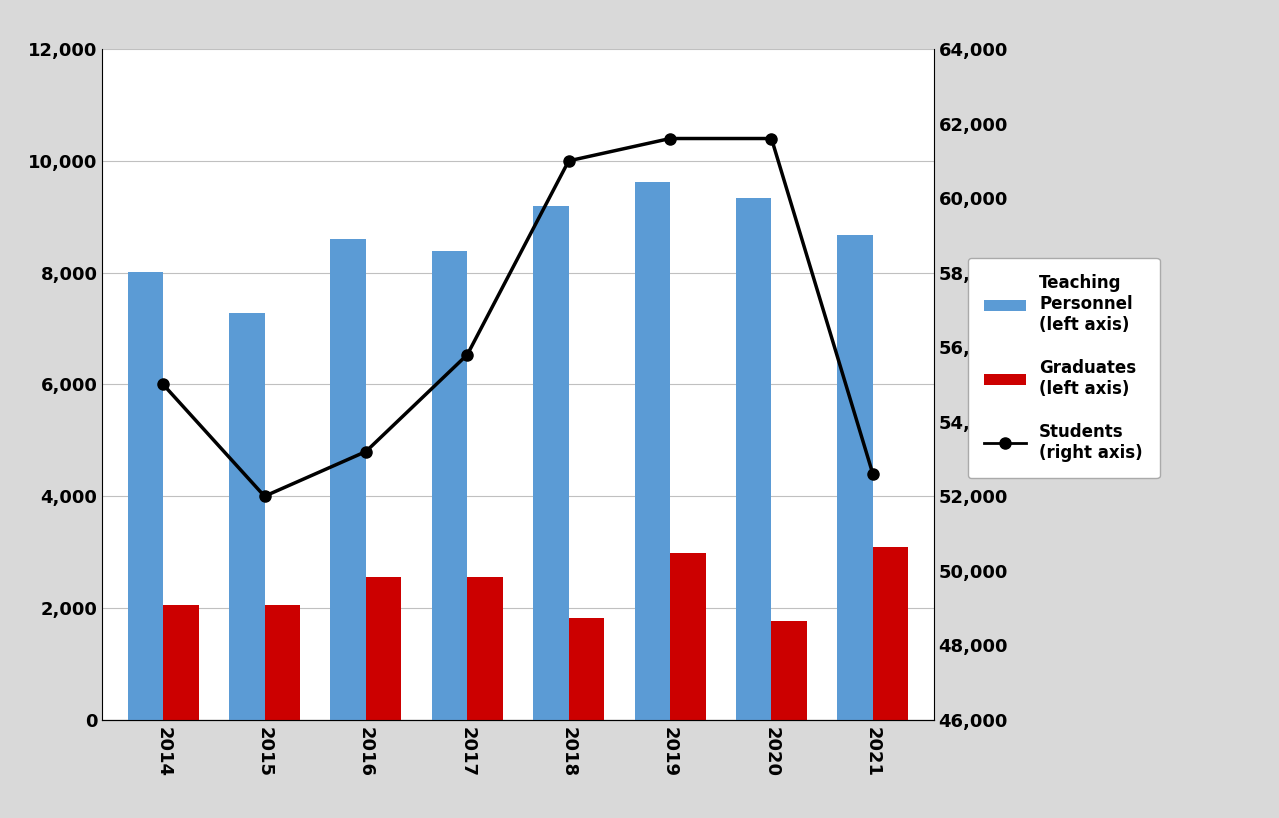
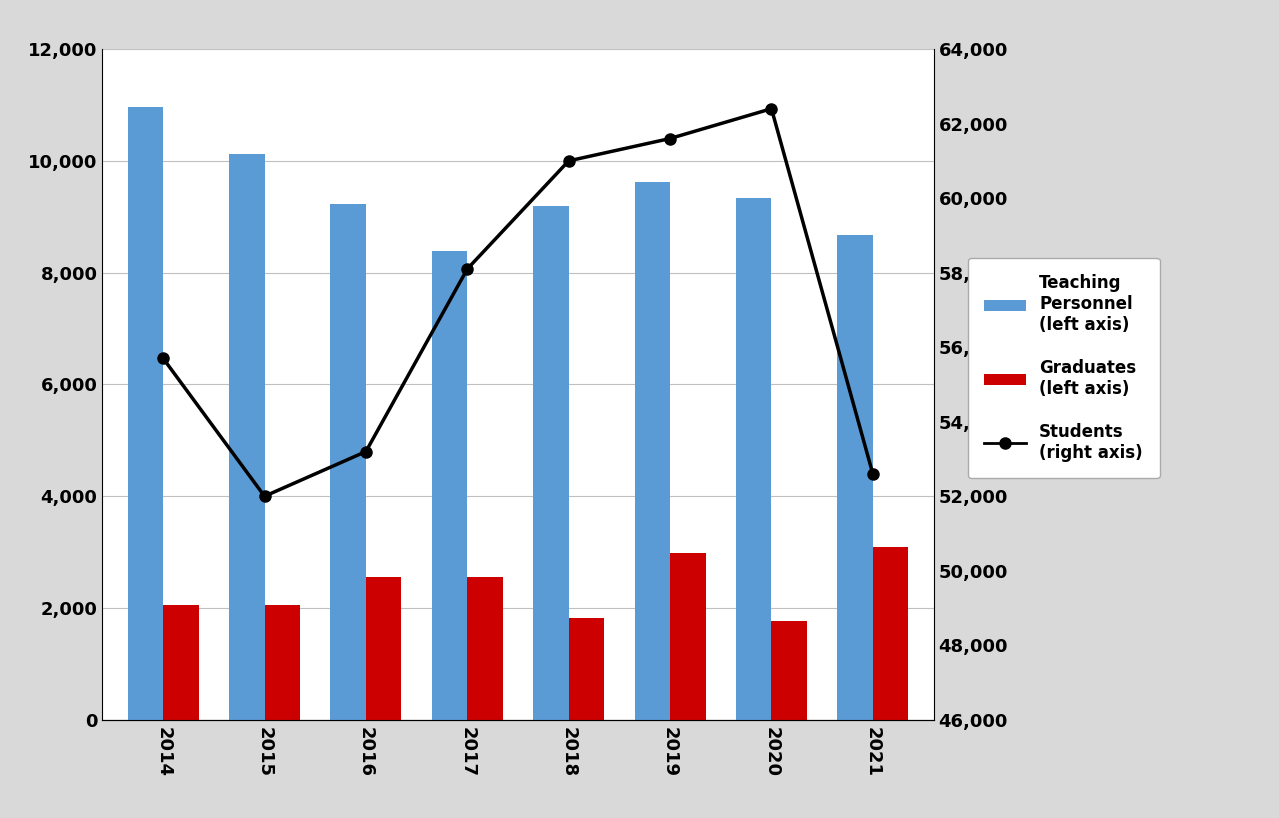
Teaching Personnel (left axis)/2014: 8,020 -> 10,960
Students (right axis)/2014: 55,000 -> 55,700
Teaching Personnel (left axis)/2015: 7,280 -> 10,120
Teaching Personnel (left axis)/2016: 8,600 -> 9,220
Students (right axis)/2017: 55,800 -> 58,100
Students (right axis)/2020: 61,600 -> 62,400
